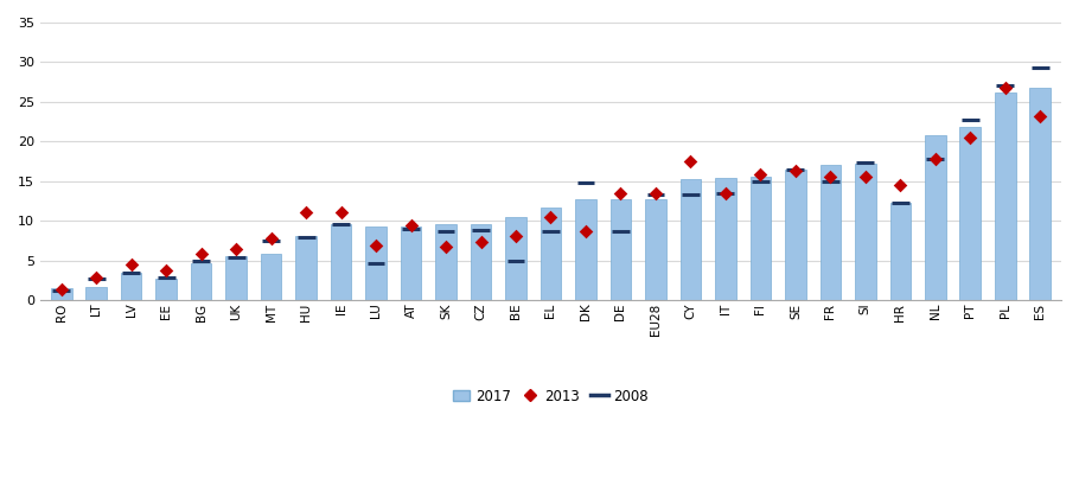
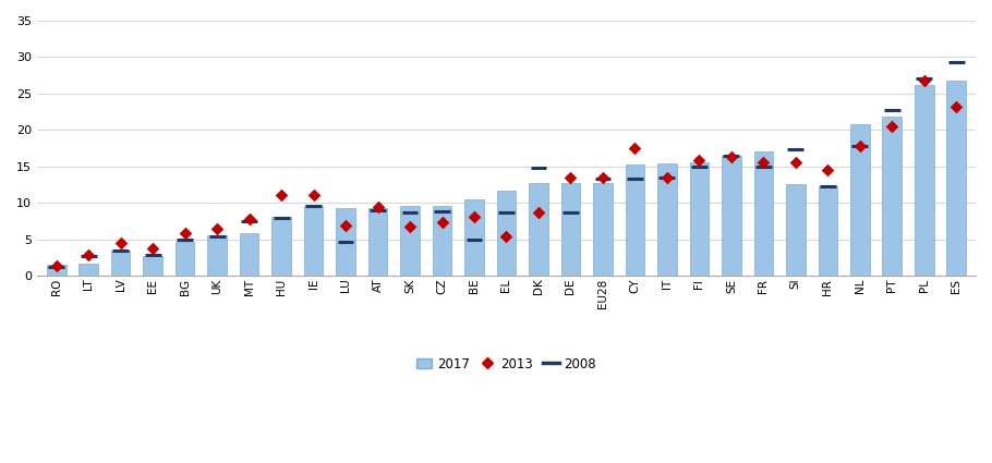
2013/EL: 10.4 -> 5.4
2017/SI: 17.2 -> 12.6
